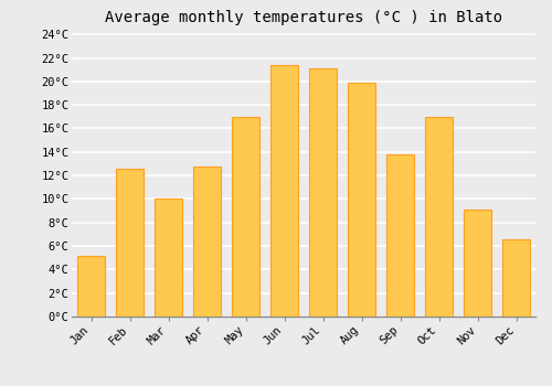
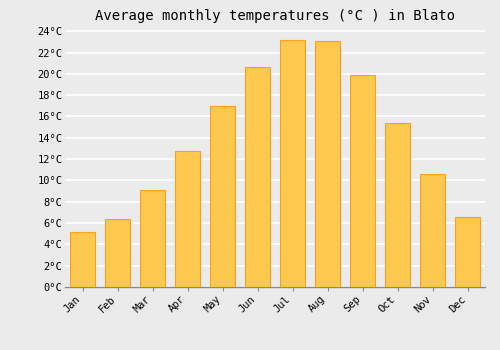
Feb: 12.6°C -> 6.4°C
Mar: 10.0°C -> 9.1°C
Jun: 21.4°C -> 20.6°C
Jul: 21.1°C -> 23.2°C
Aug: 19.9°C -> 23.1°C
Sep: 13.8°C -> 19.9°C
Oct: 17.0°C -> 15.4°C
Nov: 9.1°C -> 10.6°C
